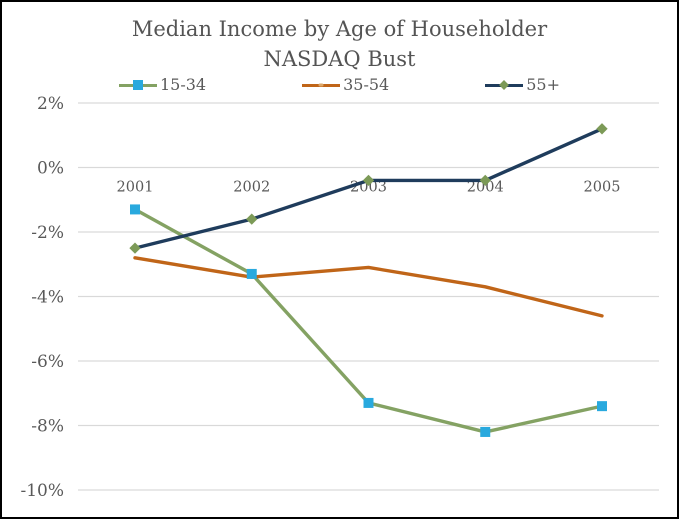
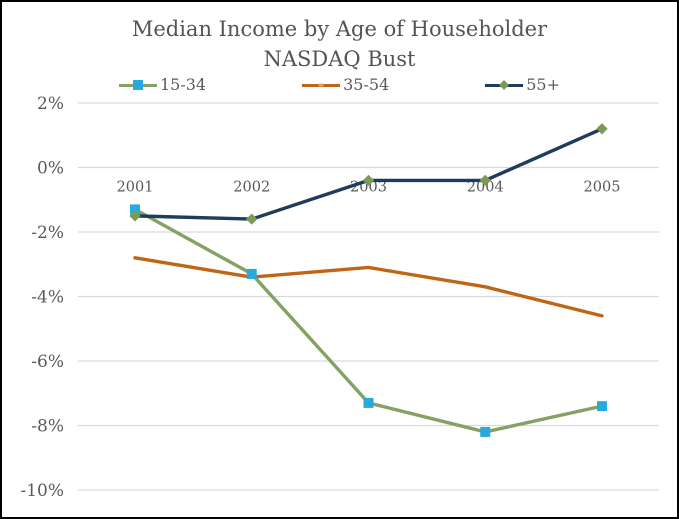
55+/2001: -2.5% -> -1.5%
